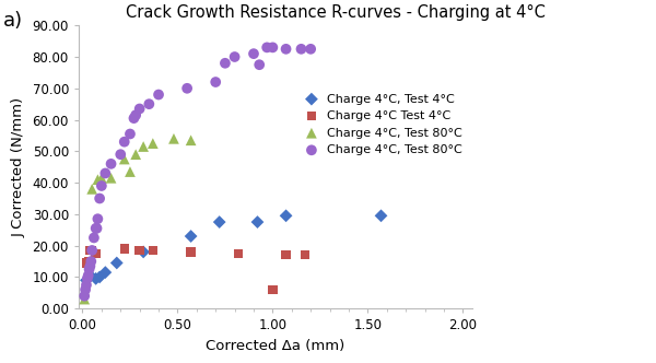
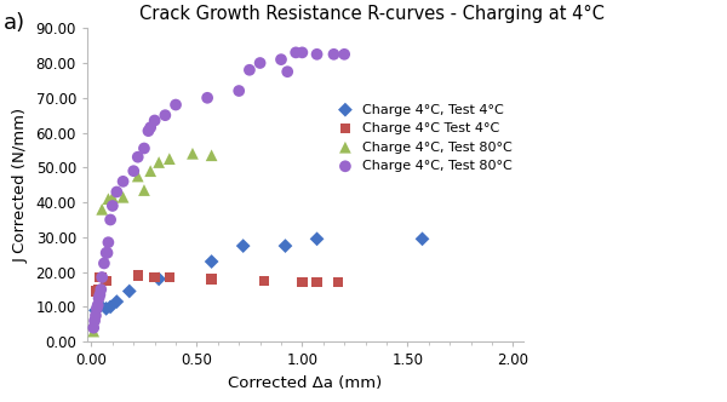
Charge 4°C Test 4°C/1.00: 6.0 -> 17.0
